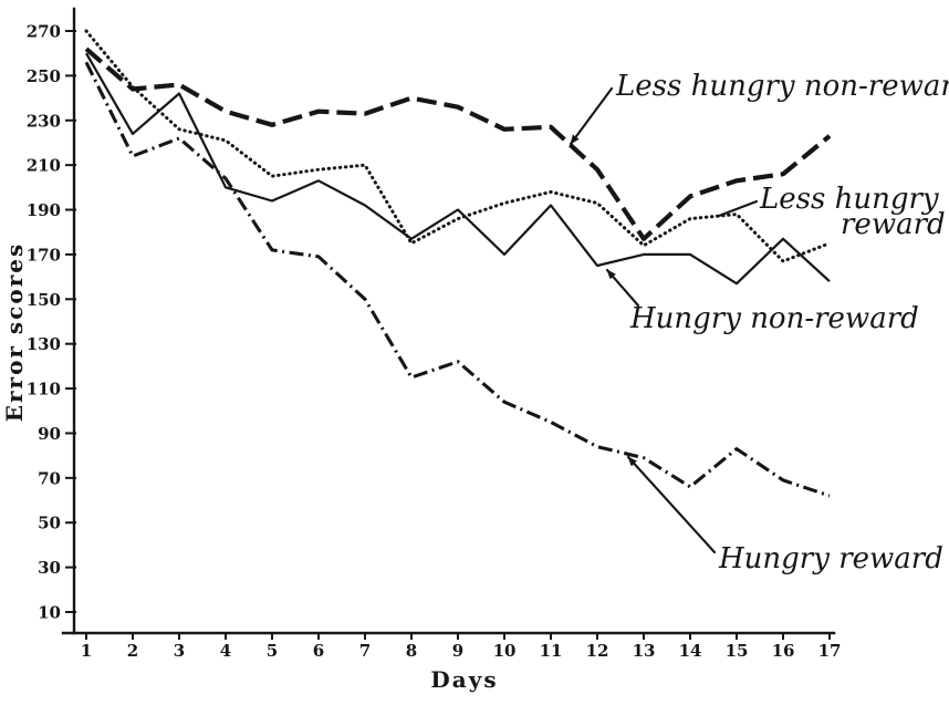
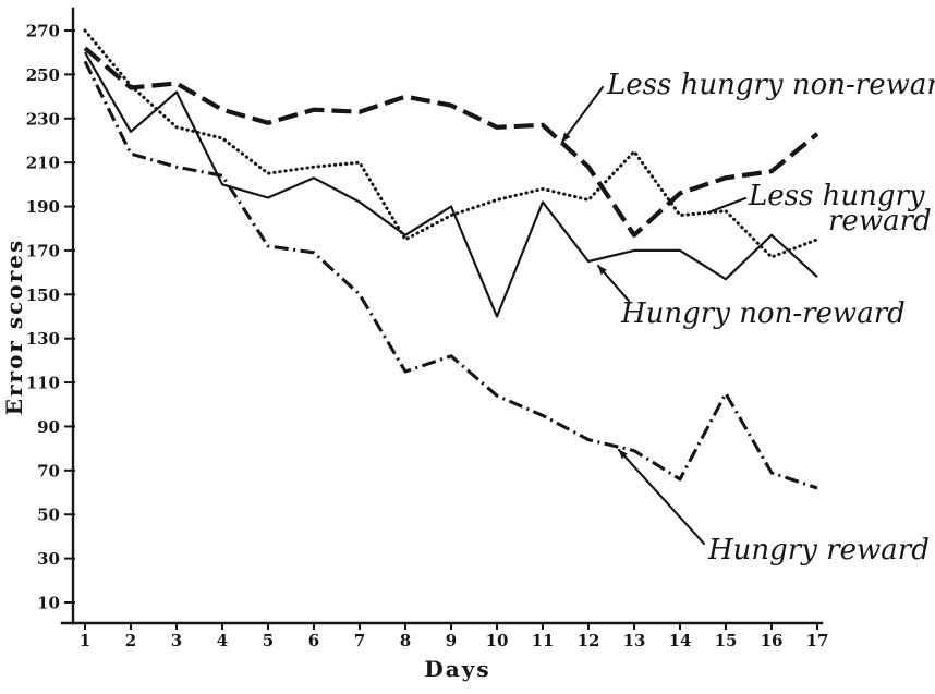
Hungry reward/3: 222 -> 208
Hungry non-reward/10: 170 -> 140
Less hungry reward/13: 174 -> 215
Hungry reward/15: 83 -> 105
